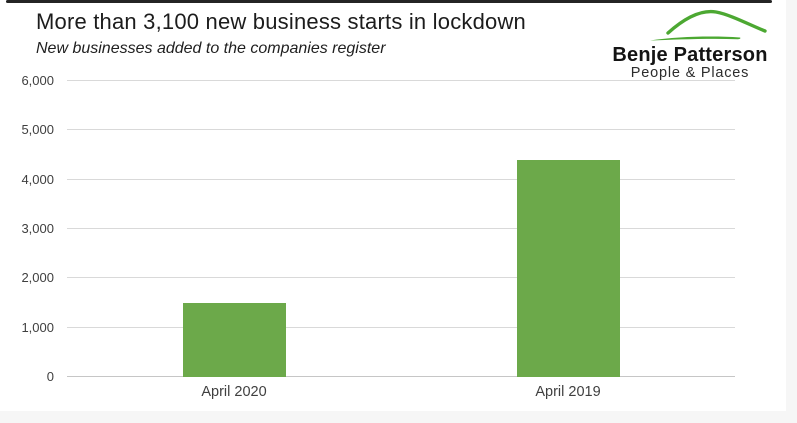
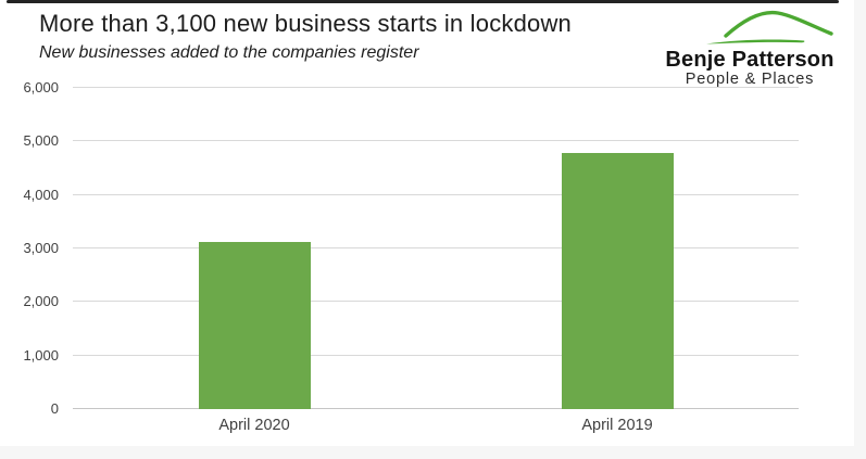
April 2020: 1500 -> 3100
April 2019: 4400 -> 4800
